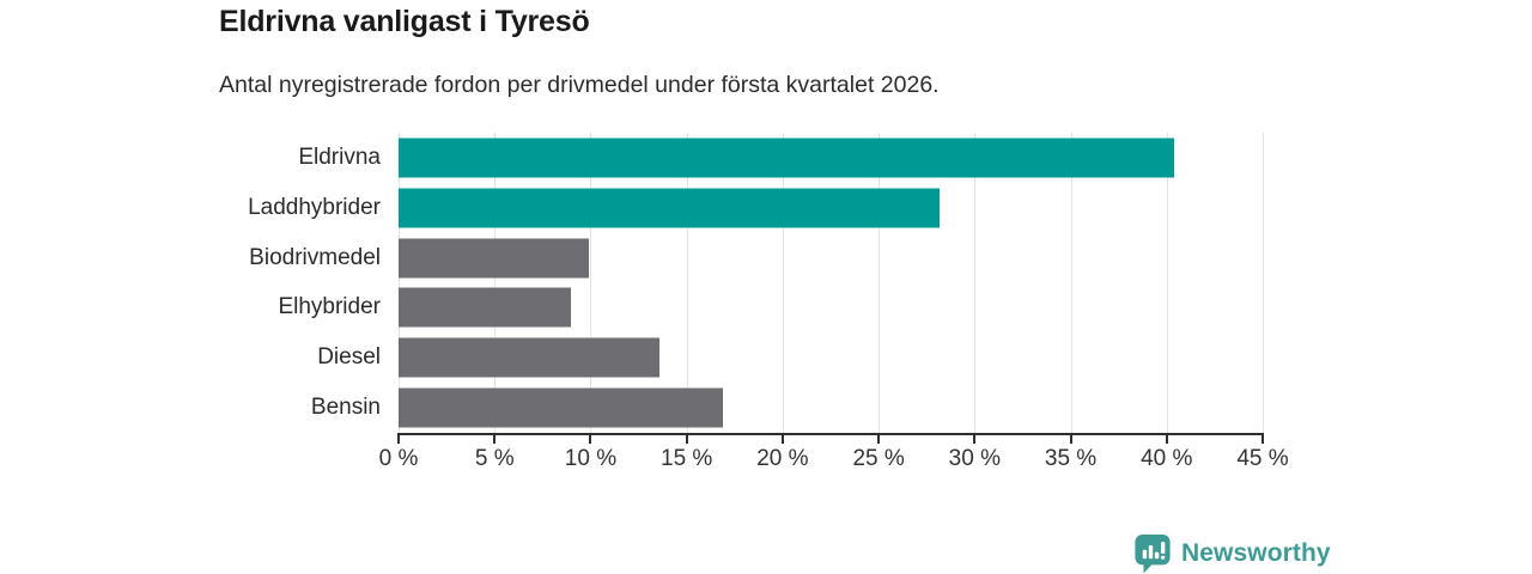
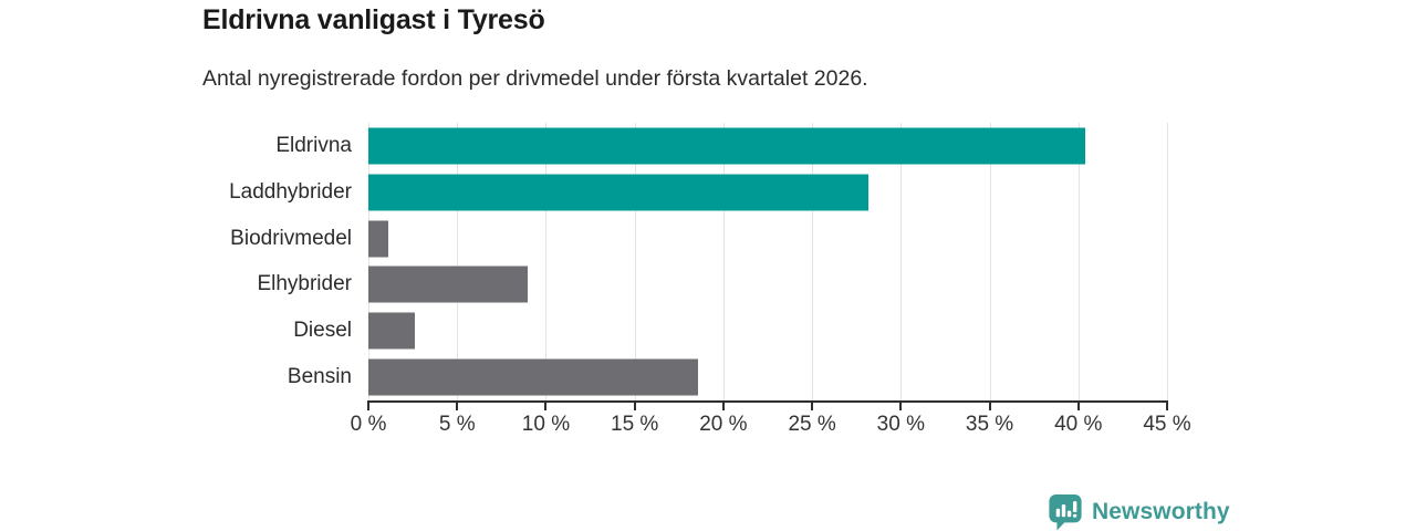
Biodrivmedel: 9.9% -> 1.1%
Diesel: 13.6% -> 2.6%
Bensin: 16.9% -> 18.6%
